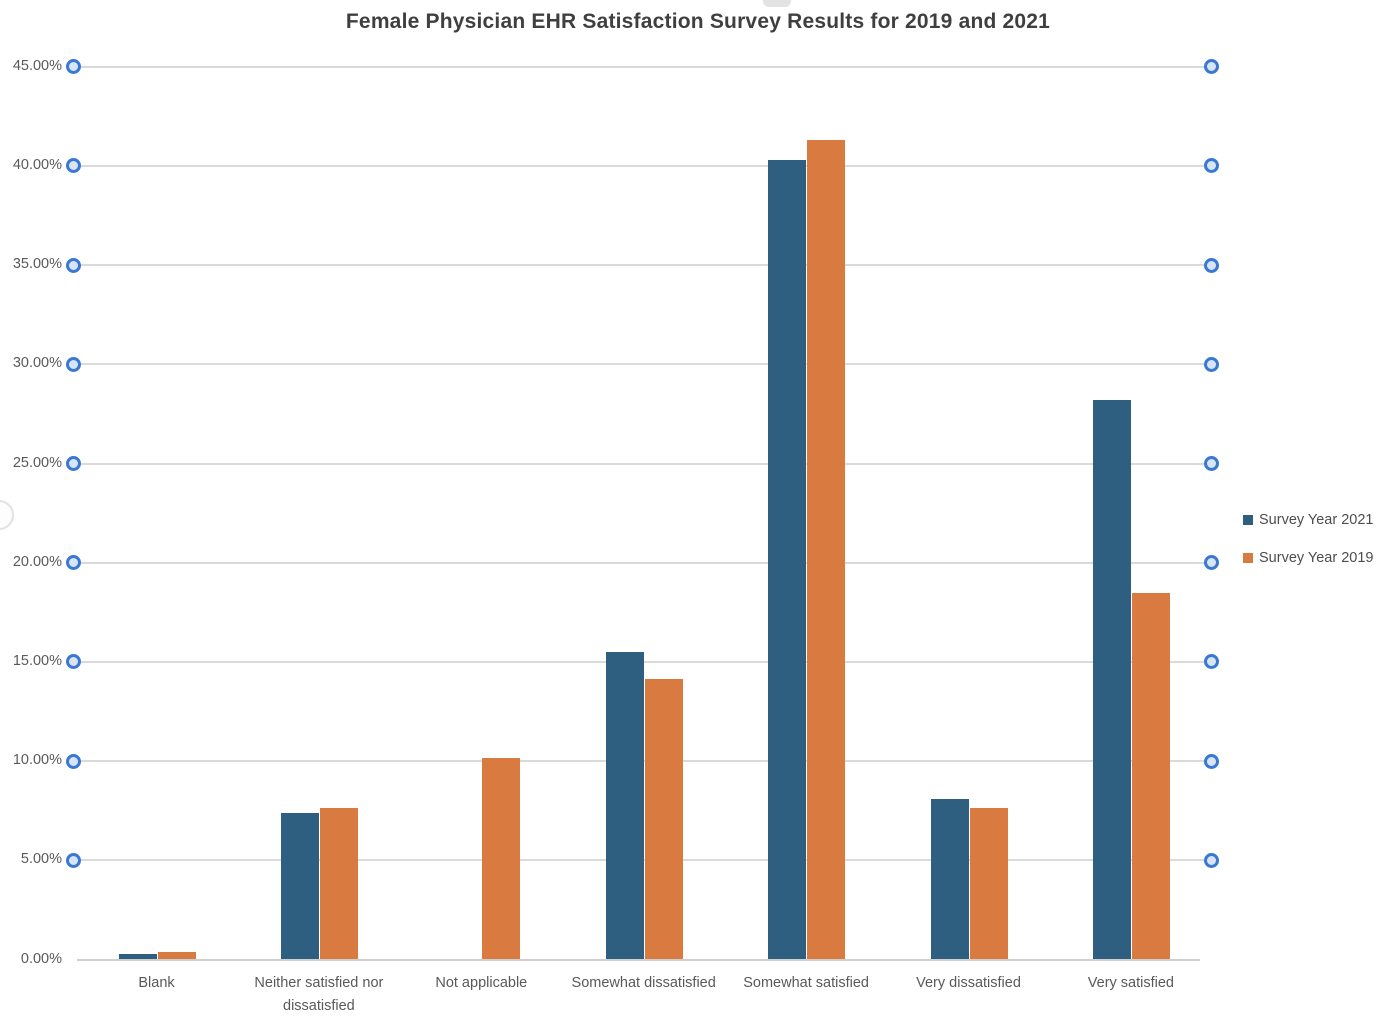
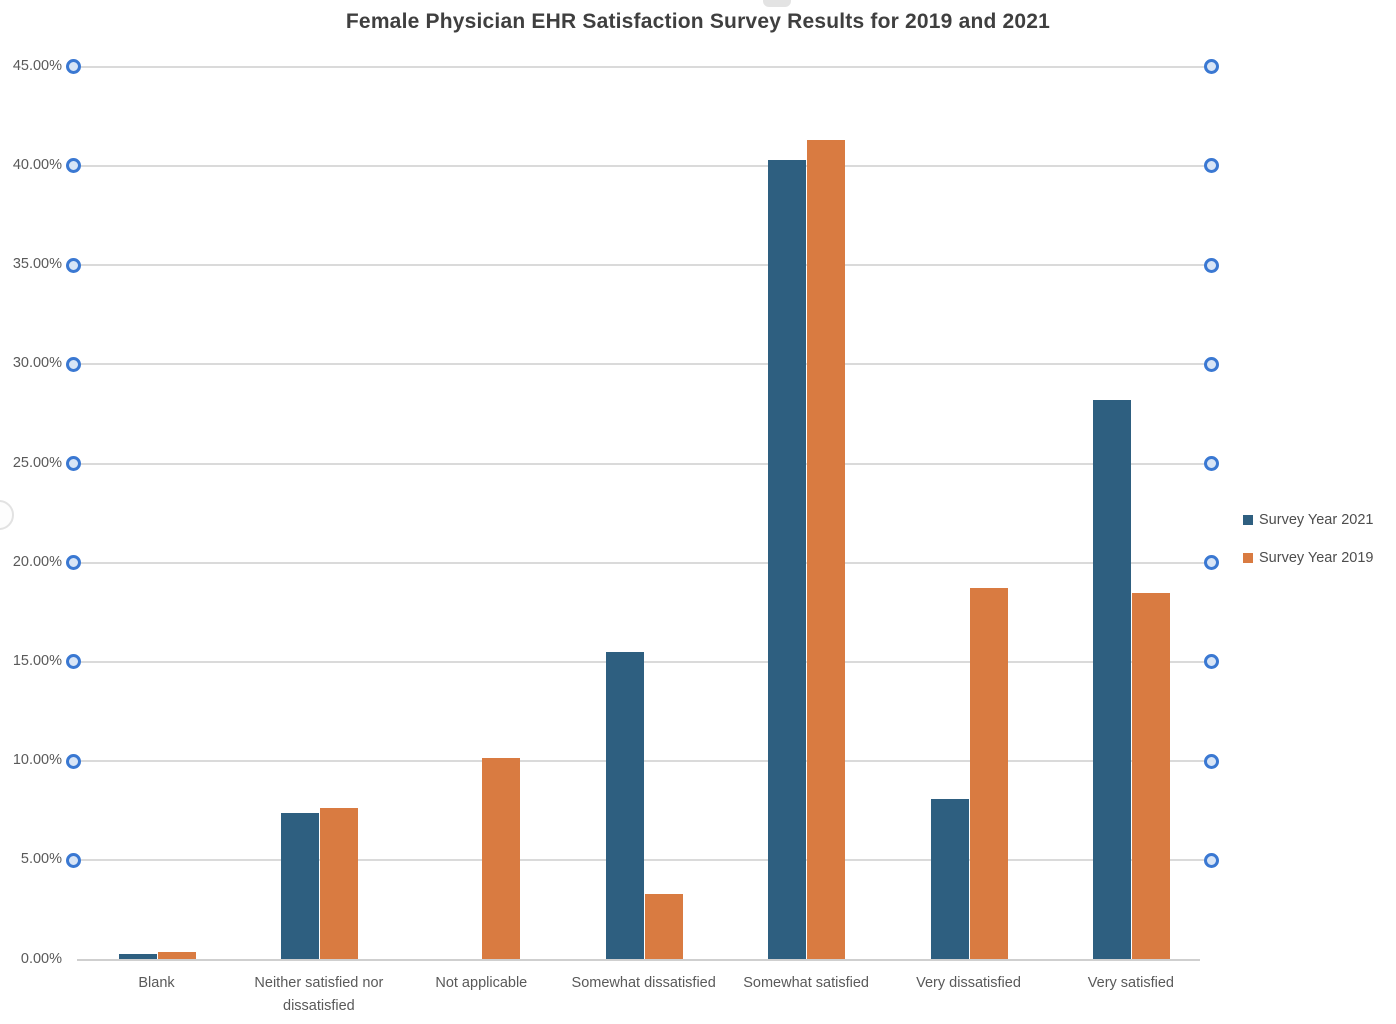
Survey Year 2019/Somewhat dissatisfied: 14.2% -> 3.3%
Survey Year 2019/Very dissatisfied: 7.7% -> 18.7%
